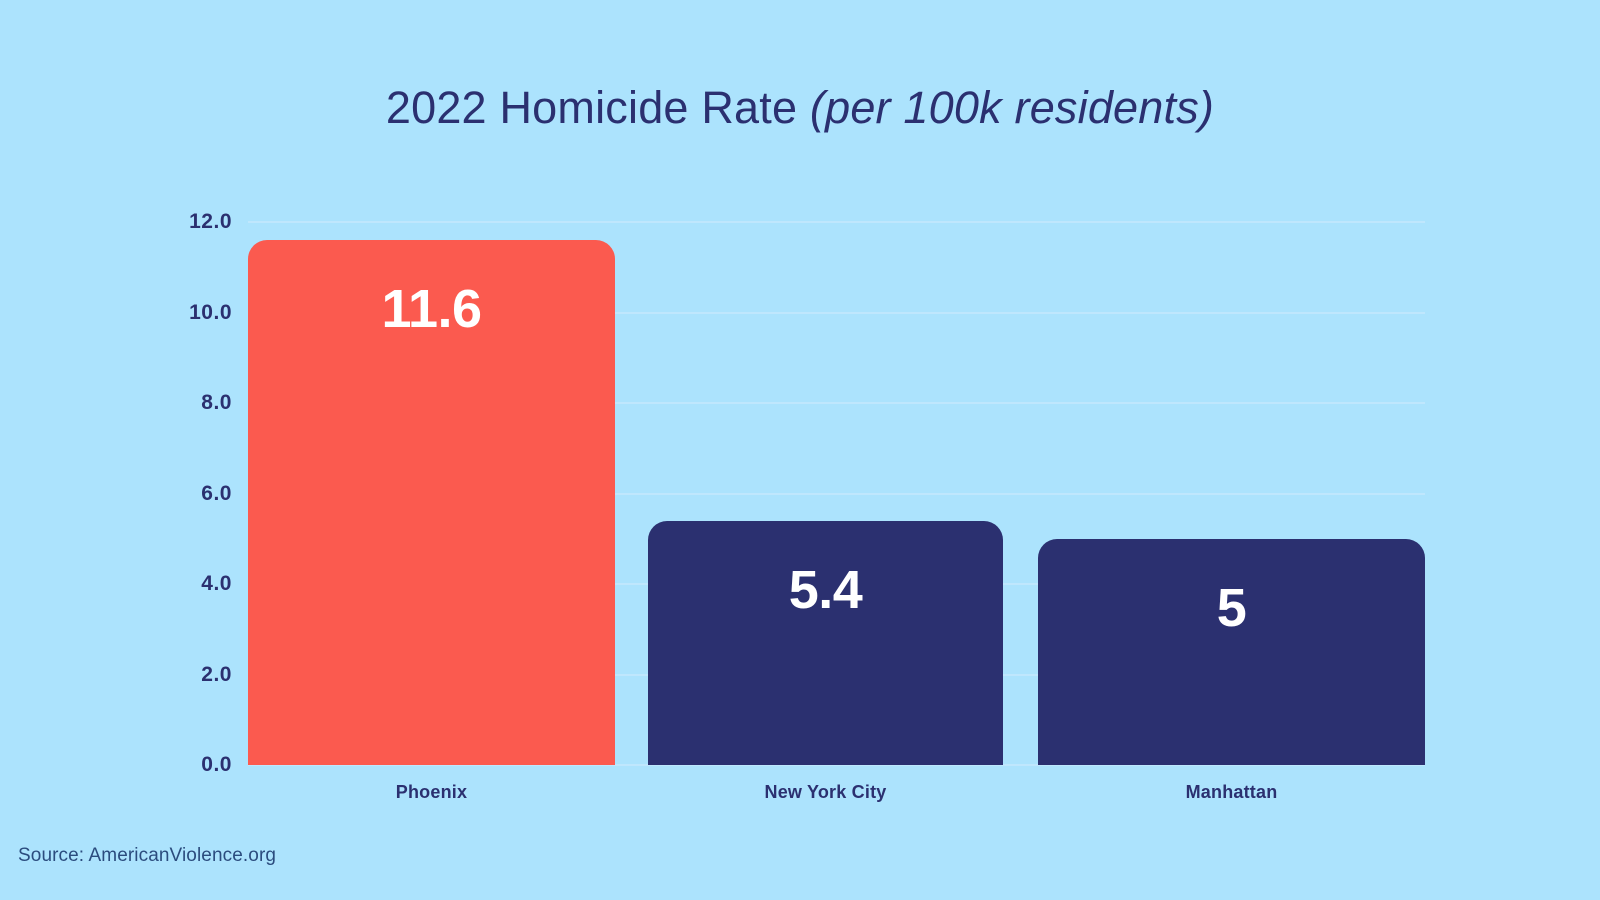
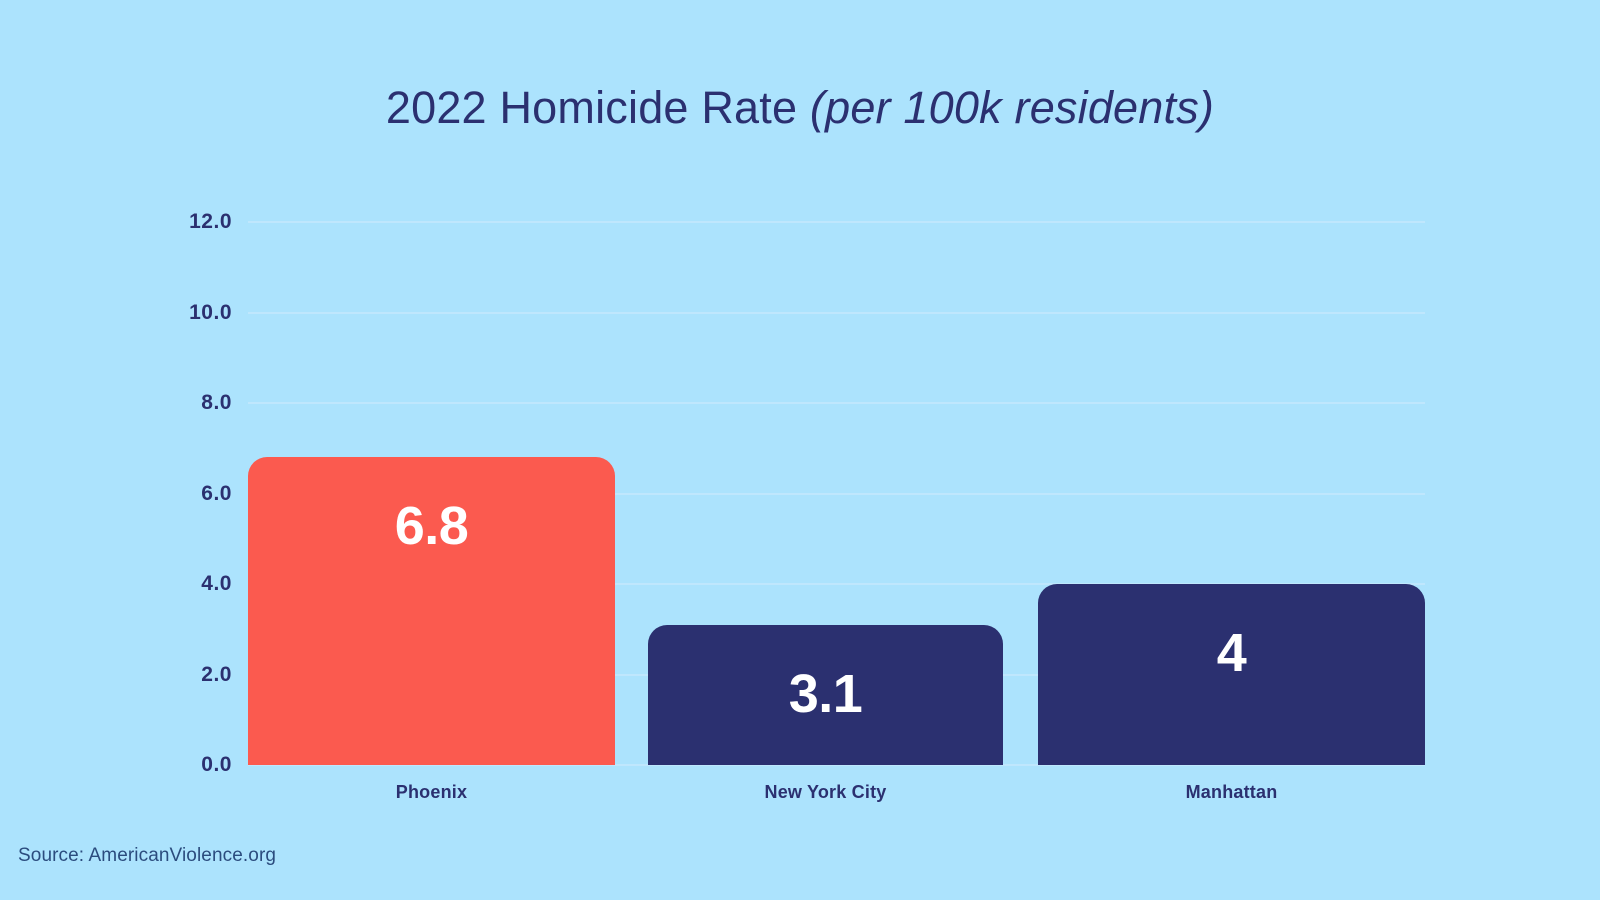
Phoenix: 11.6 -> 6.8
New York City: 5.4 -> 3.1
Manhattan: 5 -> 4
